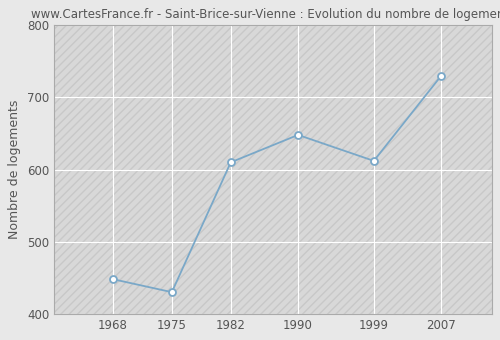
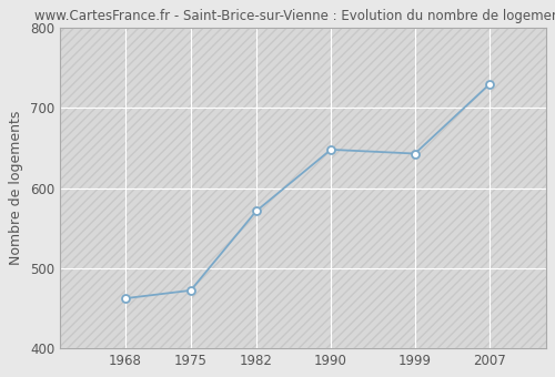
1968: 448 -> 462
1975: 430 -> 472
1982: 610 -> 571
1999: 612 -> 643
